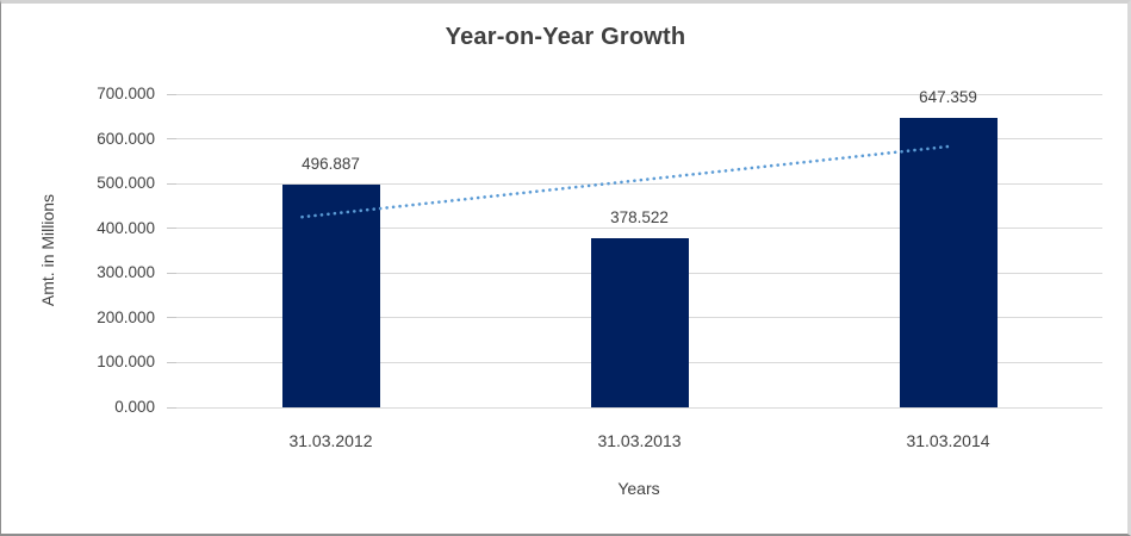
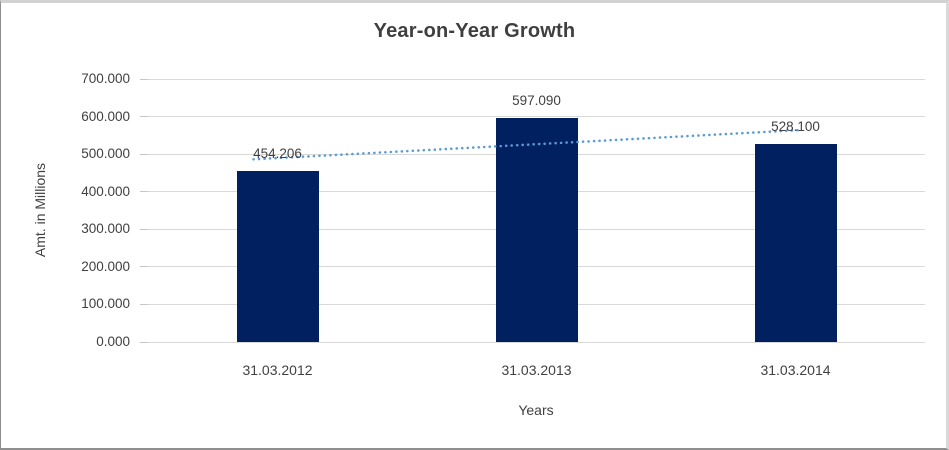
31.03.2012: 496.887 -> 454.206
31.03.2013: 378.522 -> 597.090
31.03.2014: 647.359 -> 528.100
